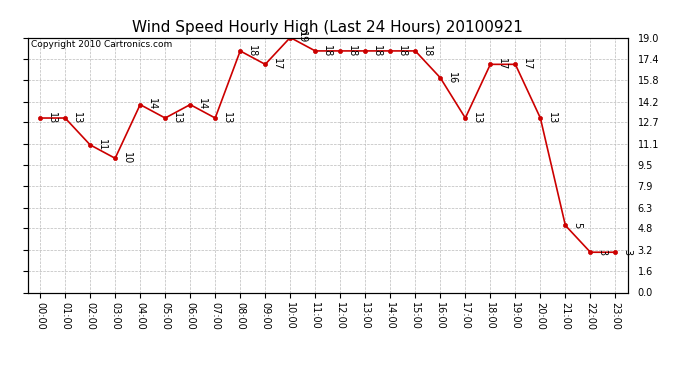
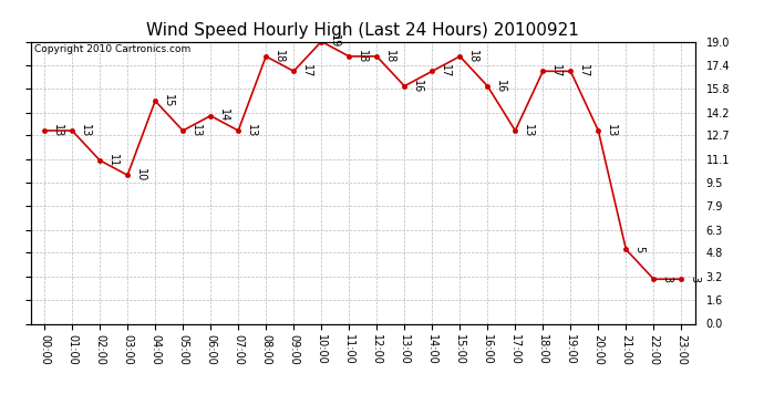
04:00: 14 -> 15
13:00: 18 -> 16
14:00: 18 -> 17
